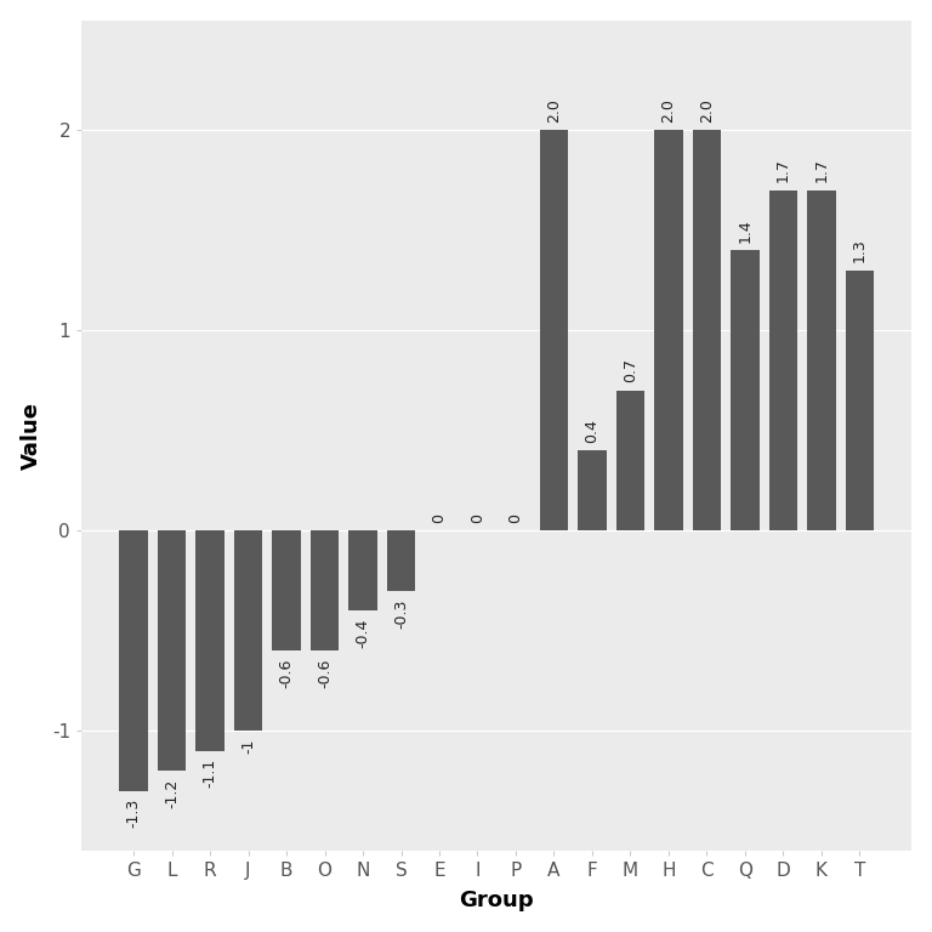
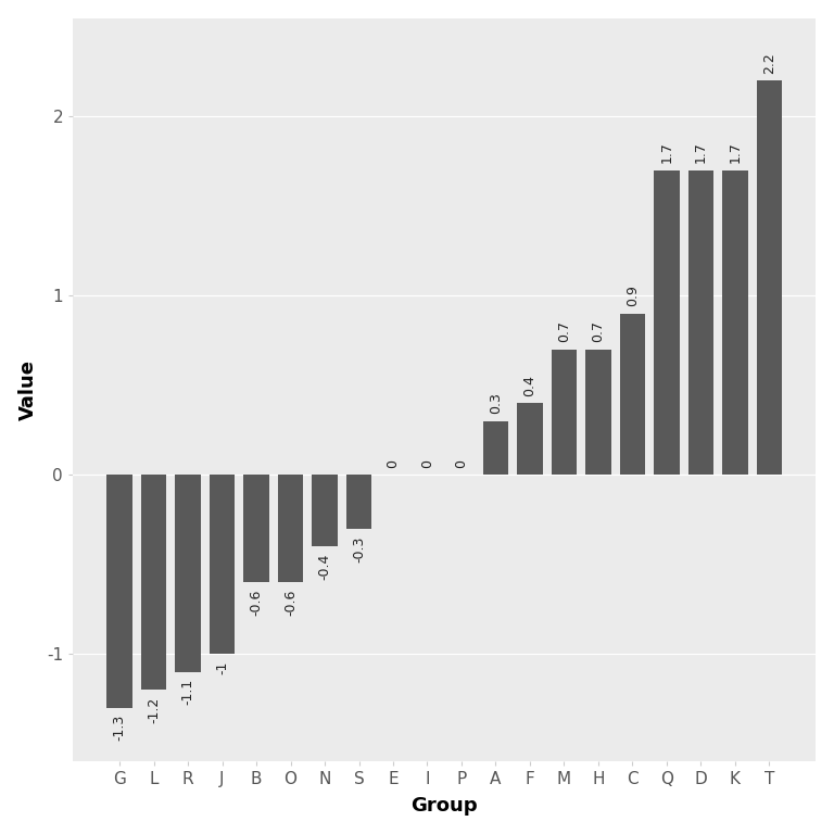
A: 2.0 -> 0.3
H: 2.0 -> 0.7
C: 2.0 -> 0.9
Q: 1.4 -> 1.7
T: 1.3 -> 2.2
